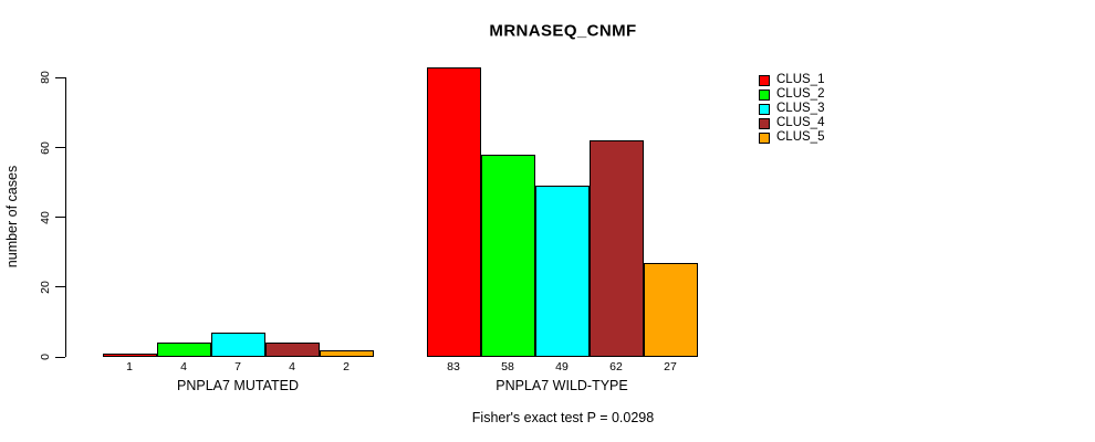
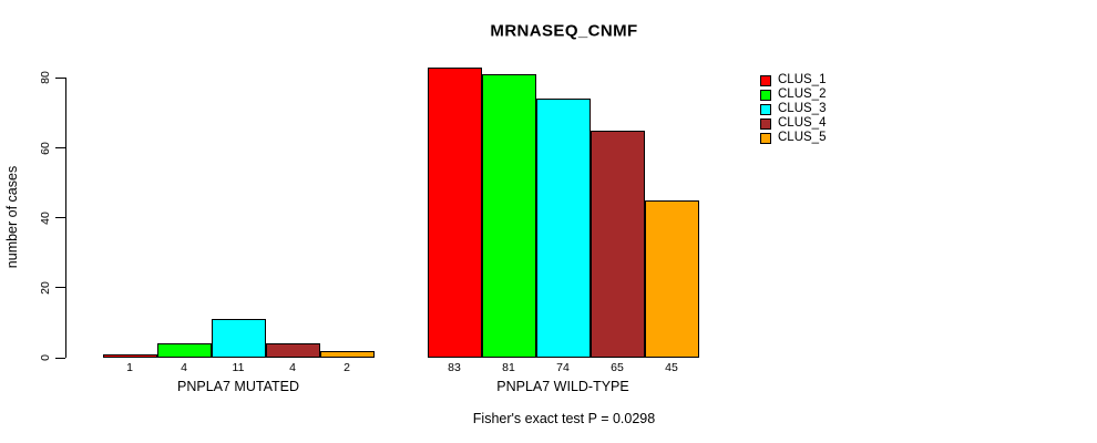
CLUS_3/PNPLA7 MUTATED: 7 -> 11
CLUS_2/PNPLA7 WILD-TYPE: 58 -> 81
CLUS_3/PNPLA7 WILD-TYPE: 49 -> 74
CLUS_4/PNPLA7 WILD-TYPE: 62 -> 65
CLUS_5/PNPLA7 WILD-TYPE: 27 -> 45
